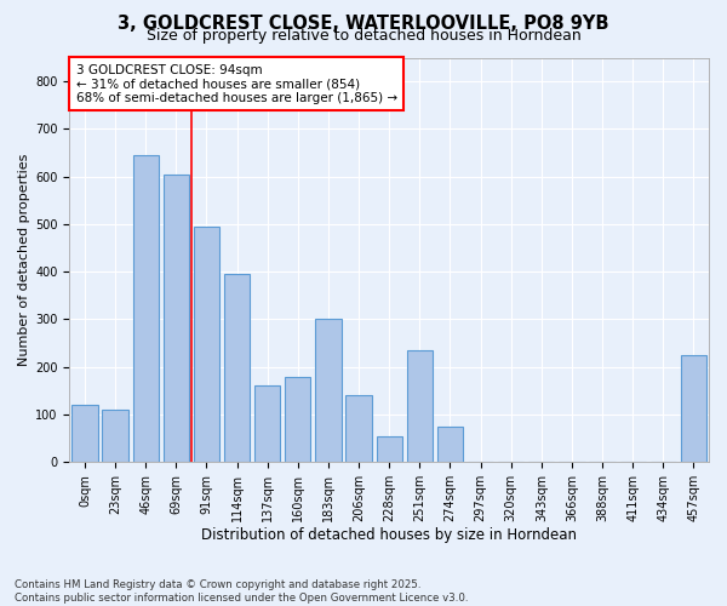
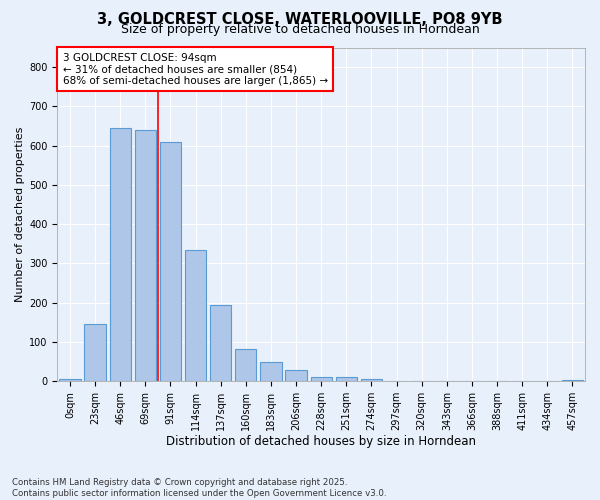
0sqm: 120 -> 5
23sqm: 110 -> 145
69sqm: 605 -> 640
91sqm: 495 -> 610
114sqm: 395 -> 335
137sqm: 160 -> 195
160sqm: 180 -> 82
183sqm: 300 -> 50
206sqm: 140 -> 28
228sqm: 55 -> 10
251sqm: 235 -> 12
274sqm: 75 -> 5
457sqm: 225 -> 2
